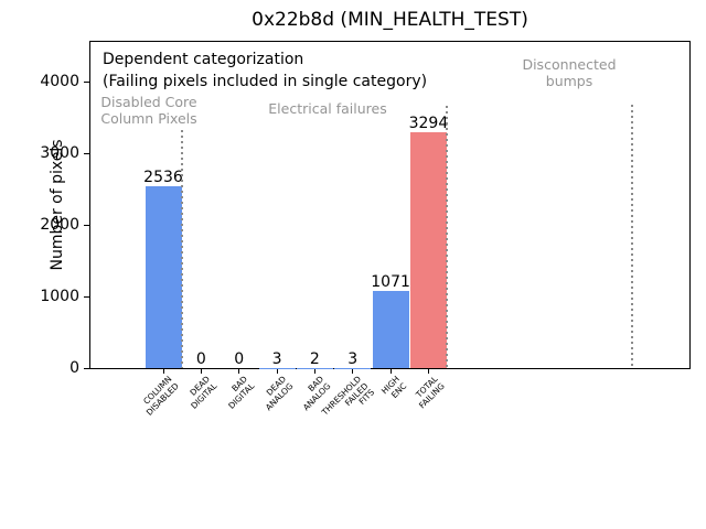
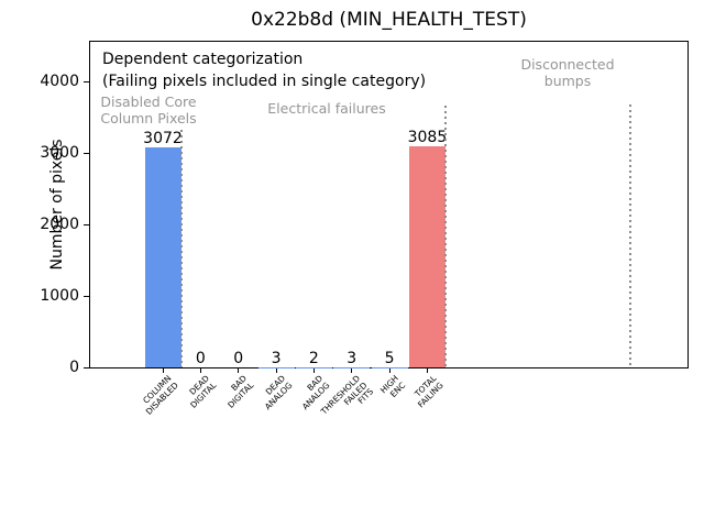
COLUMN DISABLED: 2536 -> 3072
HIGH ENC: 1071 -> 5
TOTAL FAILING: 3294 -> 3085
